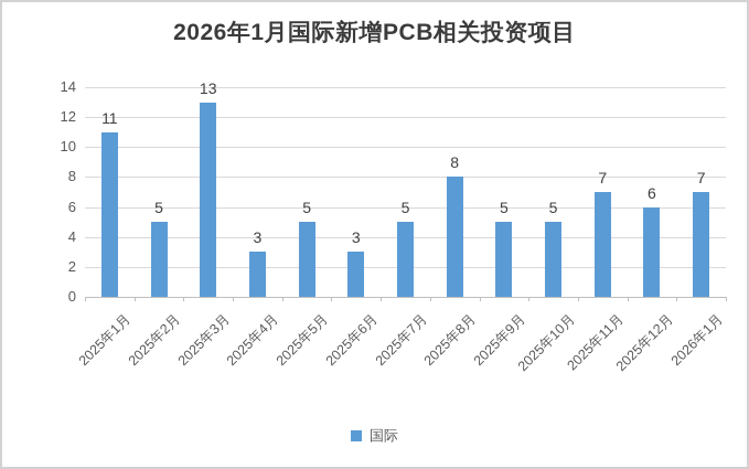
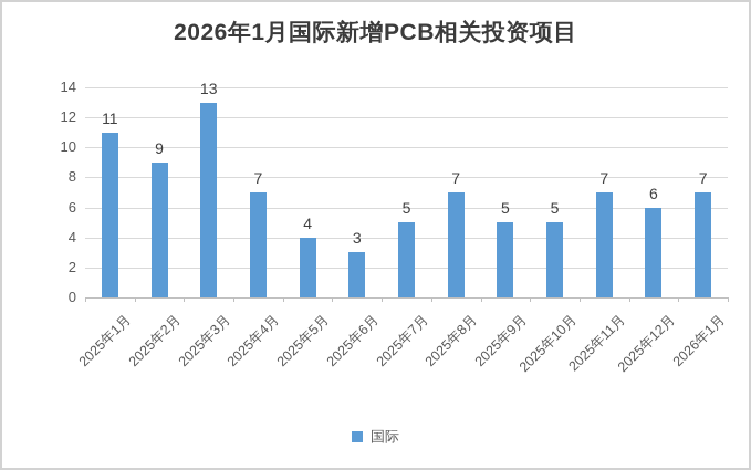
2025年2月: 5 -> 9
2025年4月: 3 -> 7
2025年5月: 5 -> 4
2025年8月: 8 -> 7
